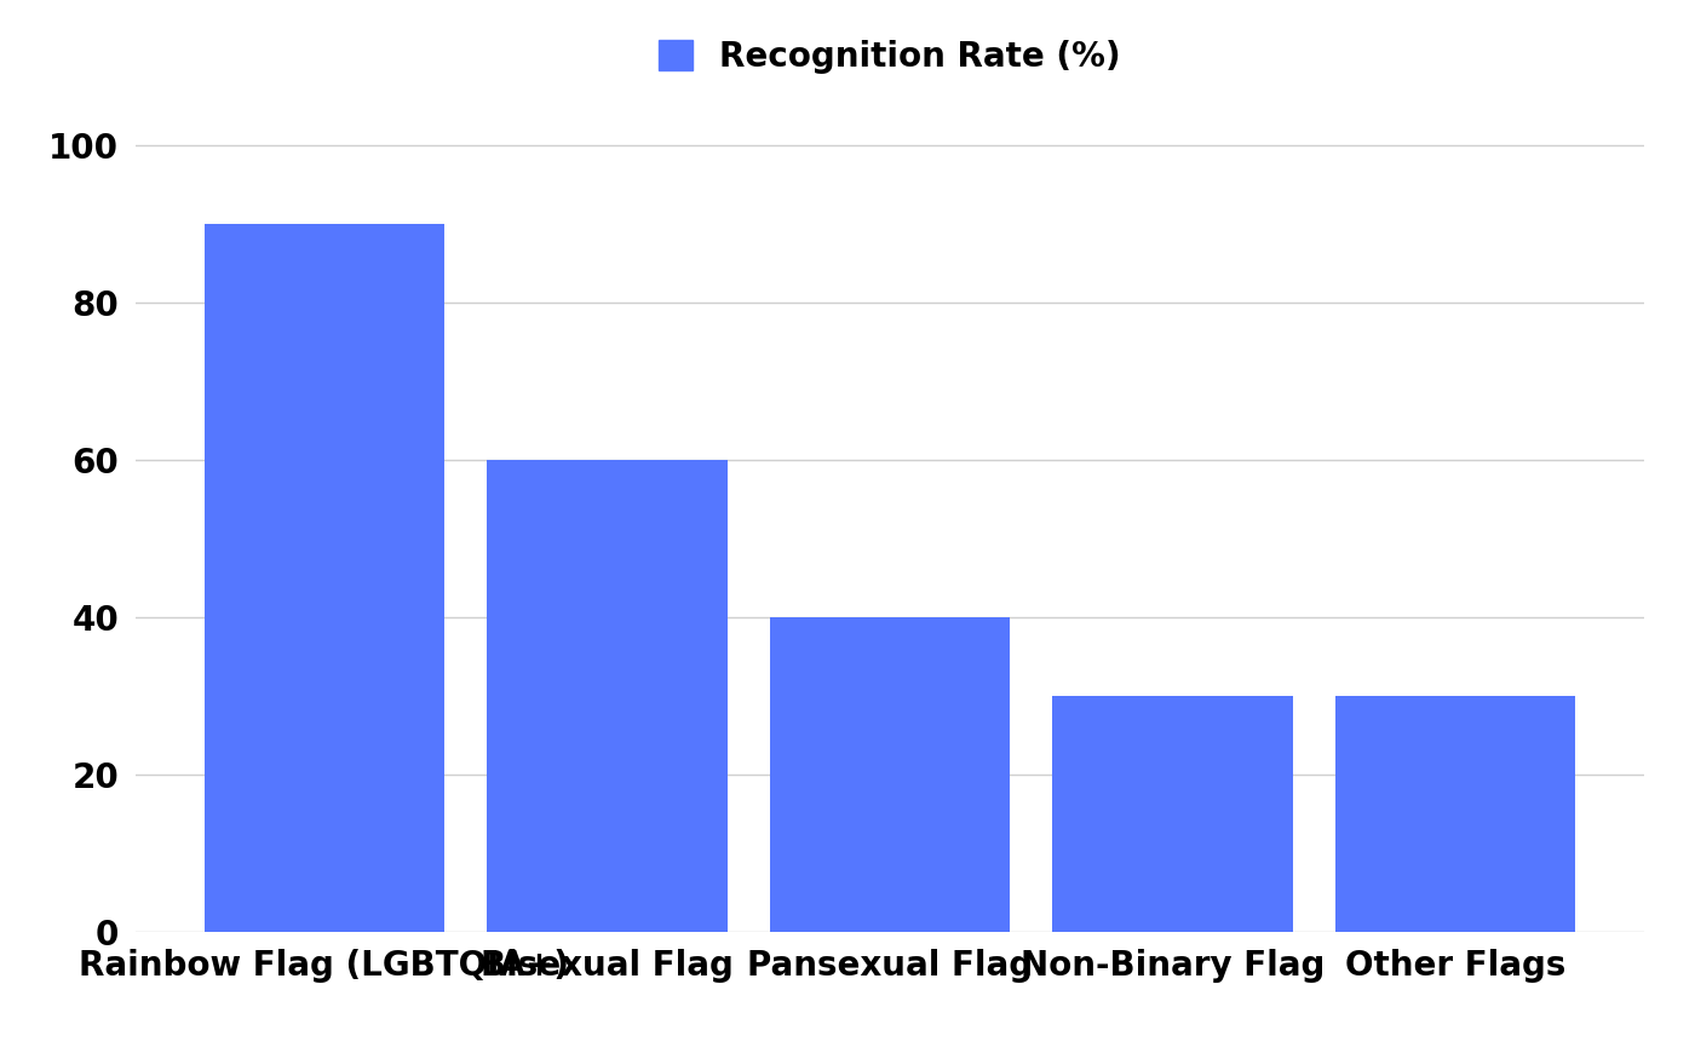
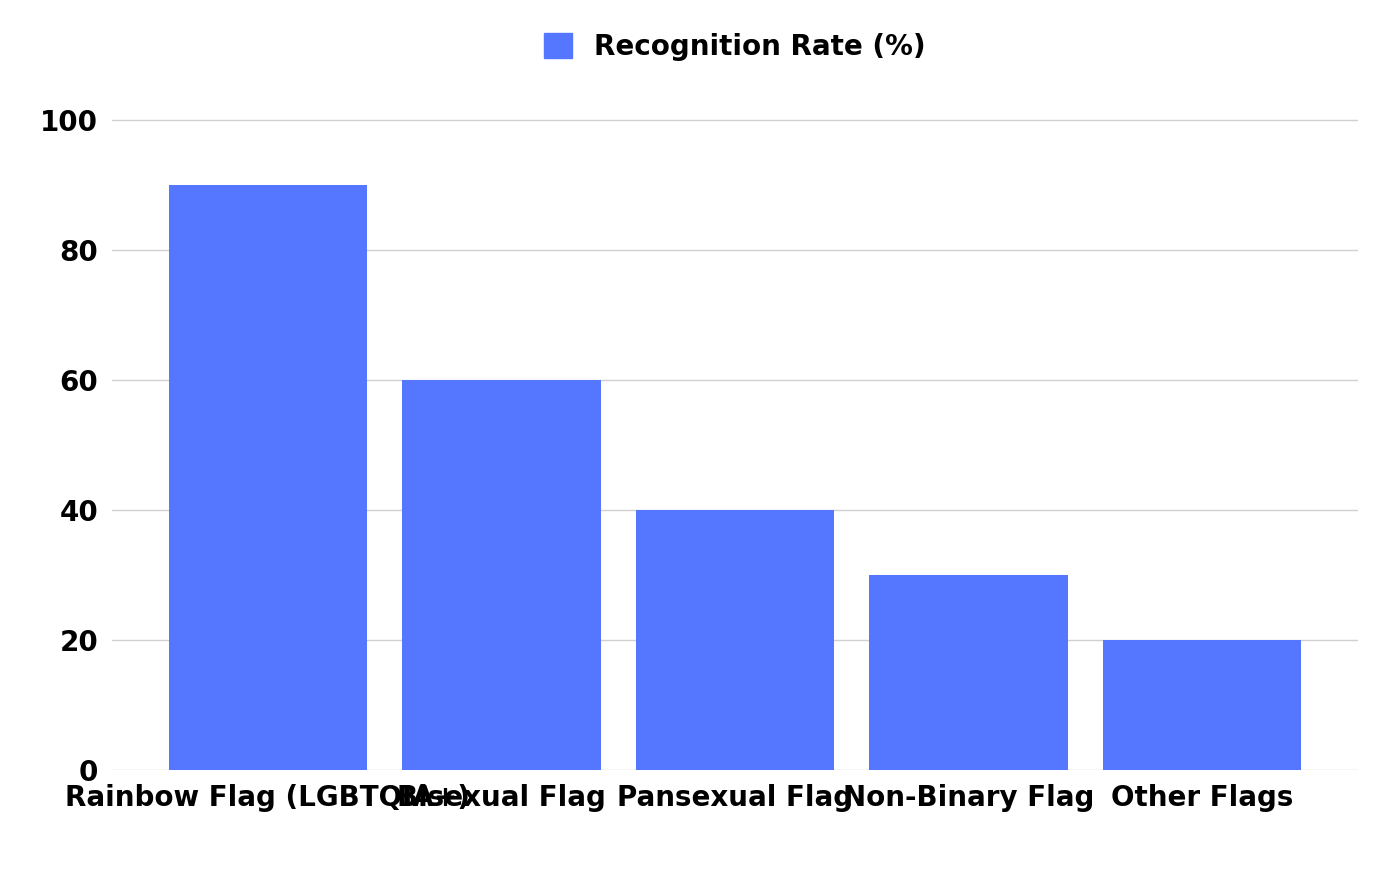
Other Flags: 30 -> 20
